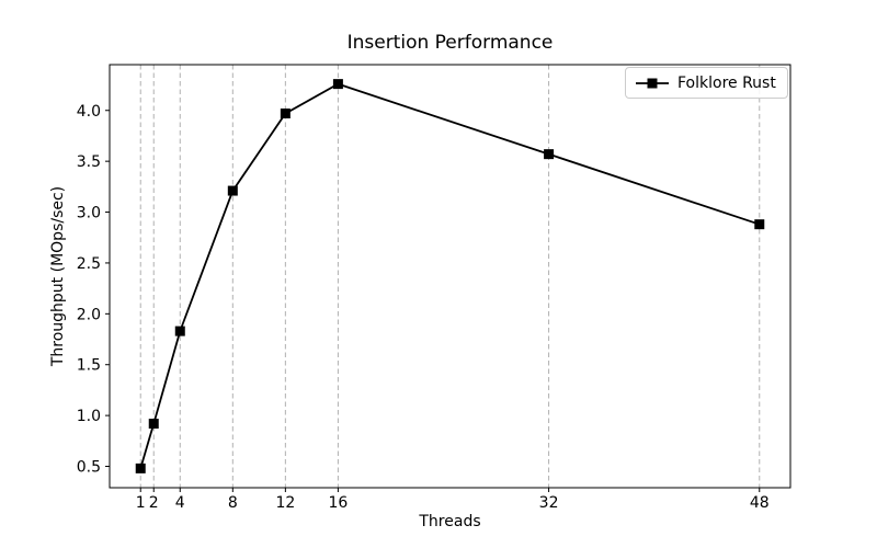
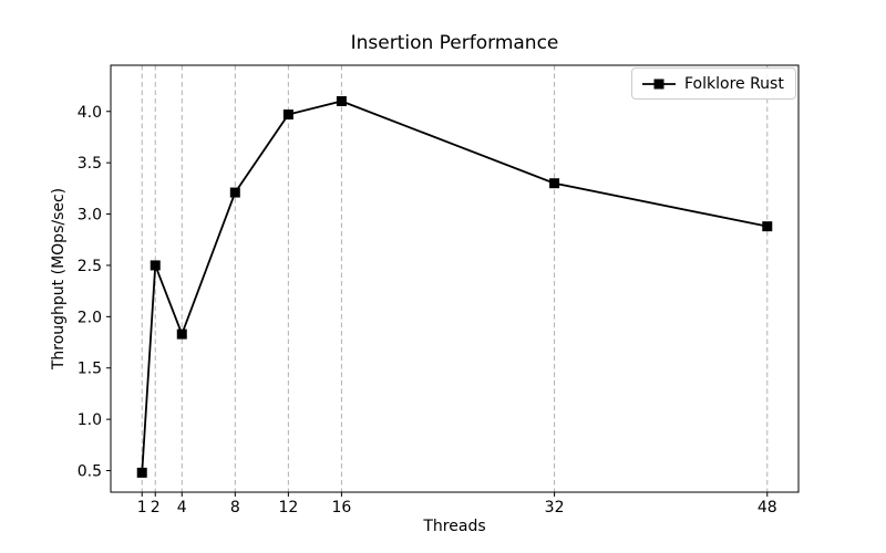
2: 0.9 -> 2.5
16: 4.3 -> 4.1
32: 3.6 -> 3.3
